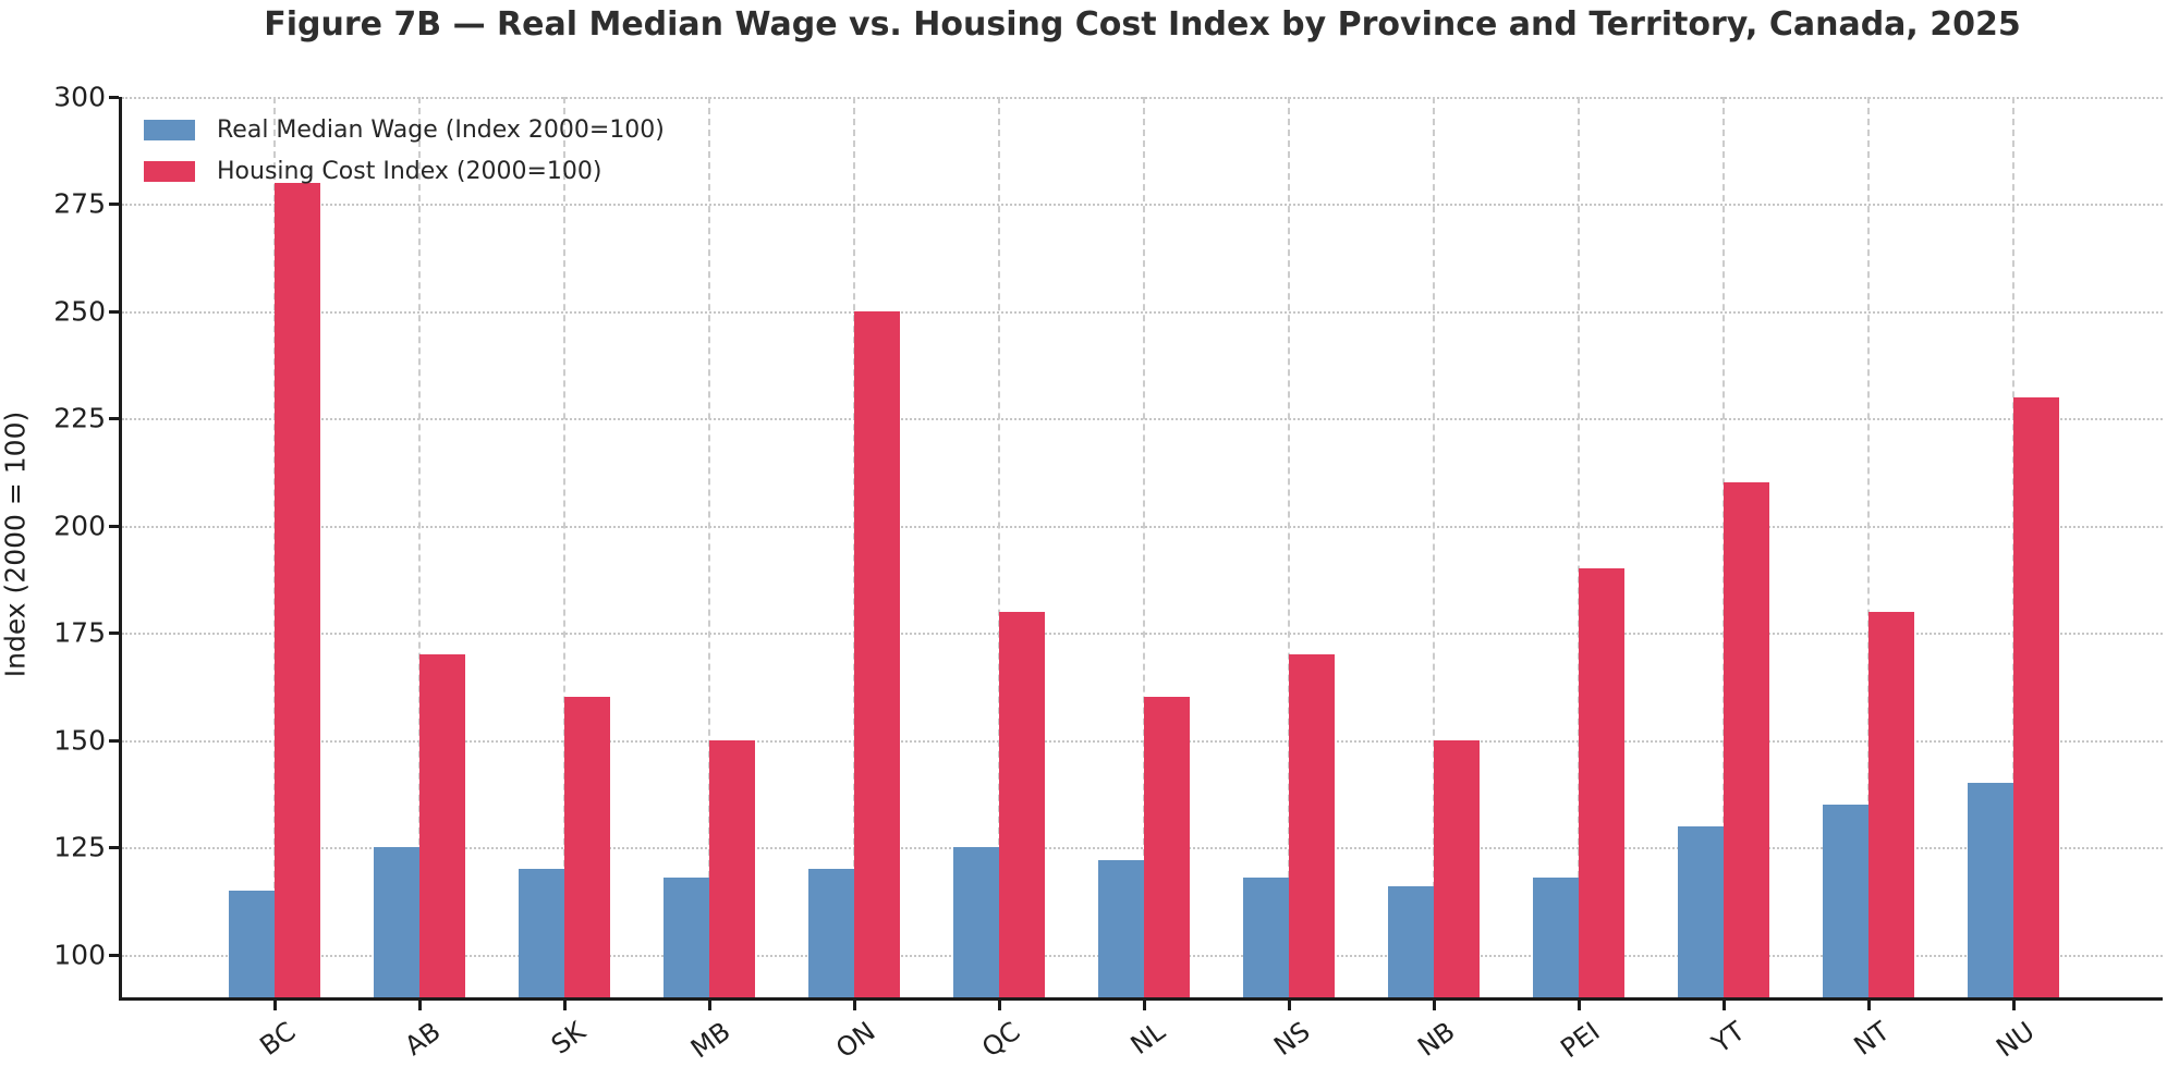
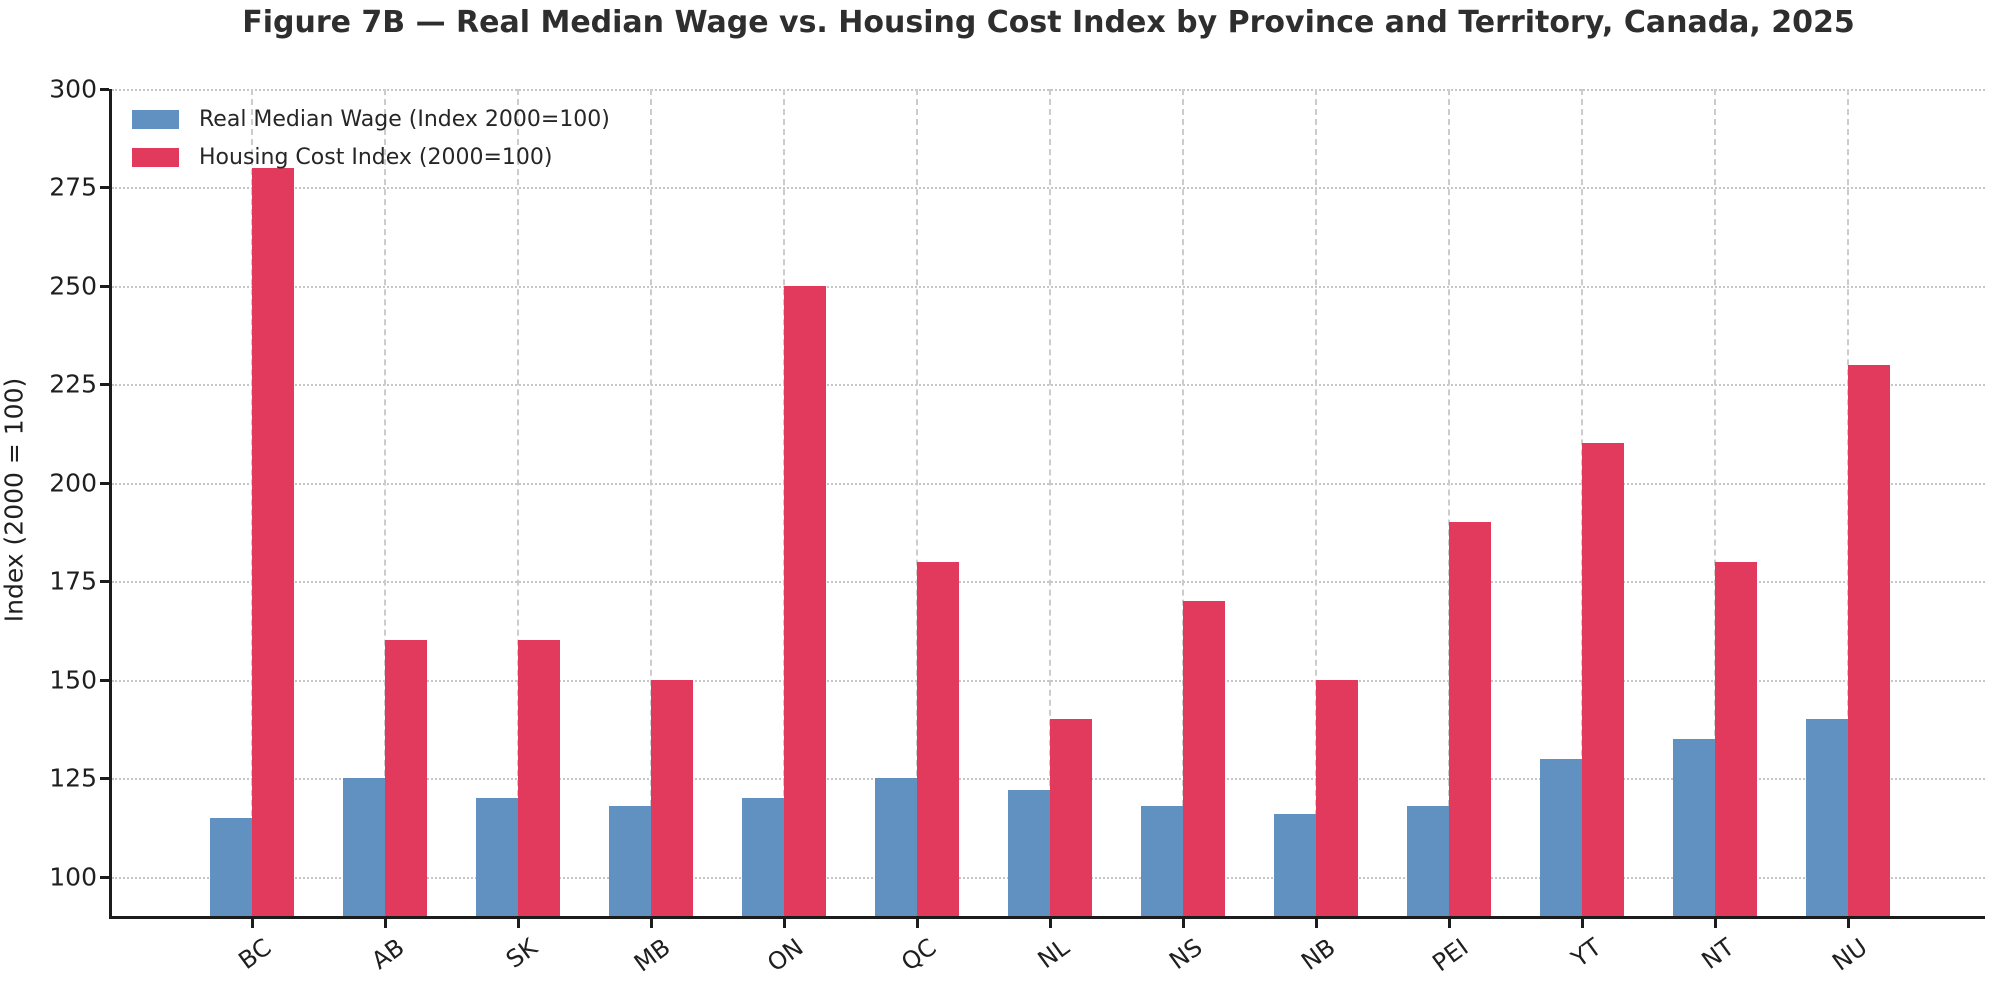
Housing Cost Index (2000=100)/AB: 170 -> 160
Housing Cost Index (2000=100)/NL: 160 -> 140
